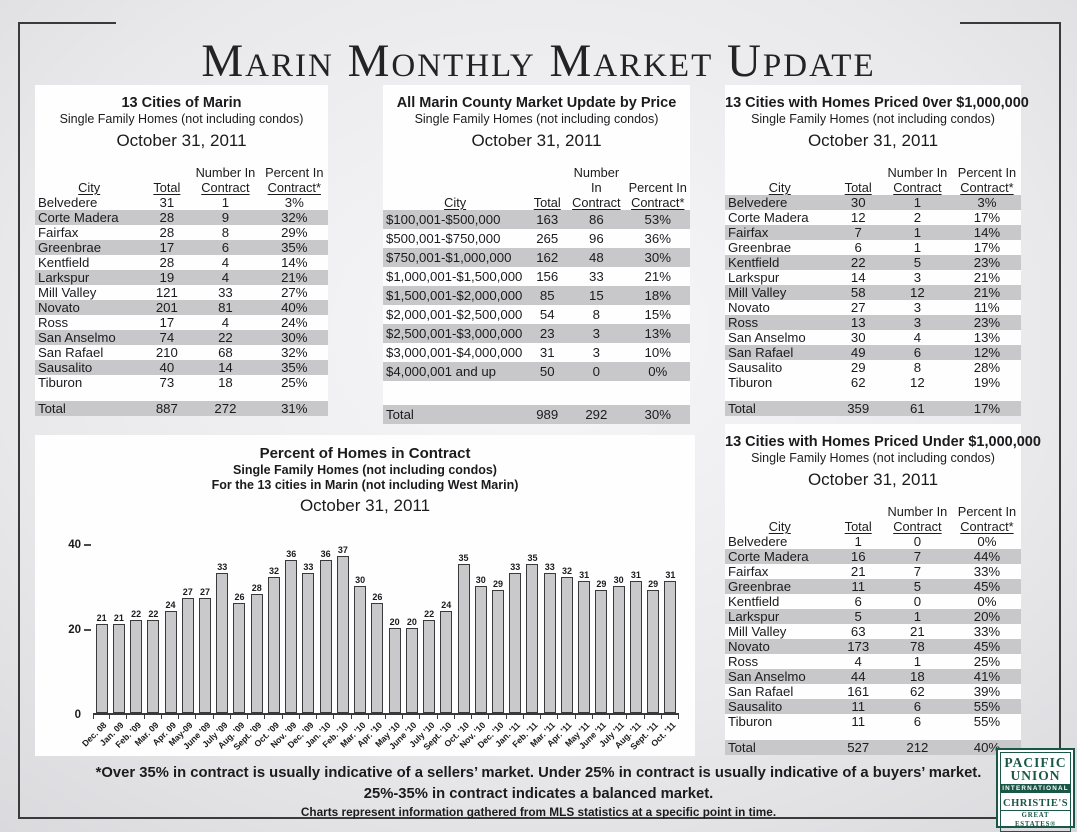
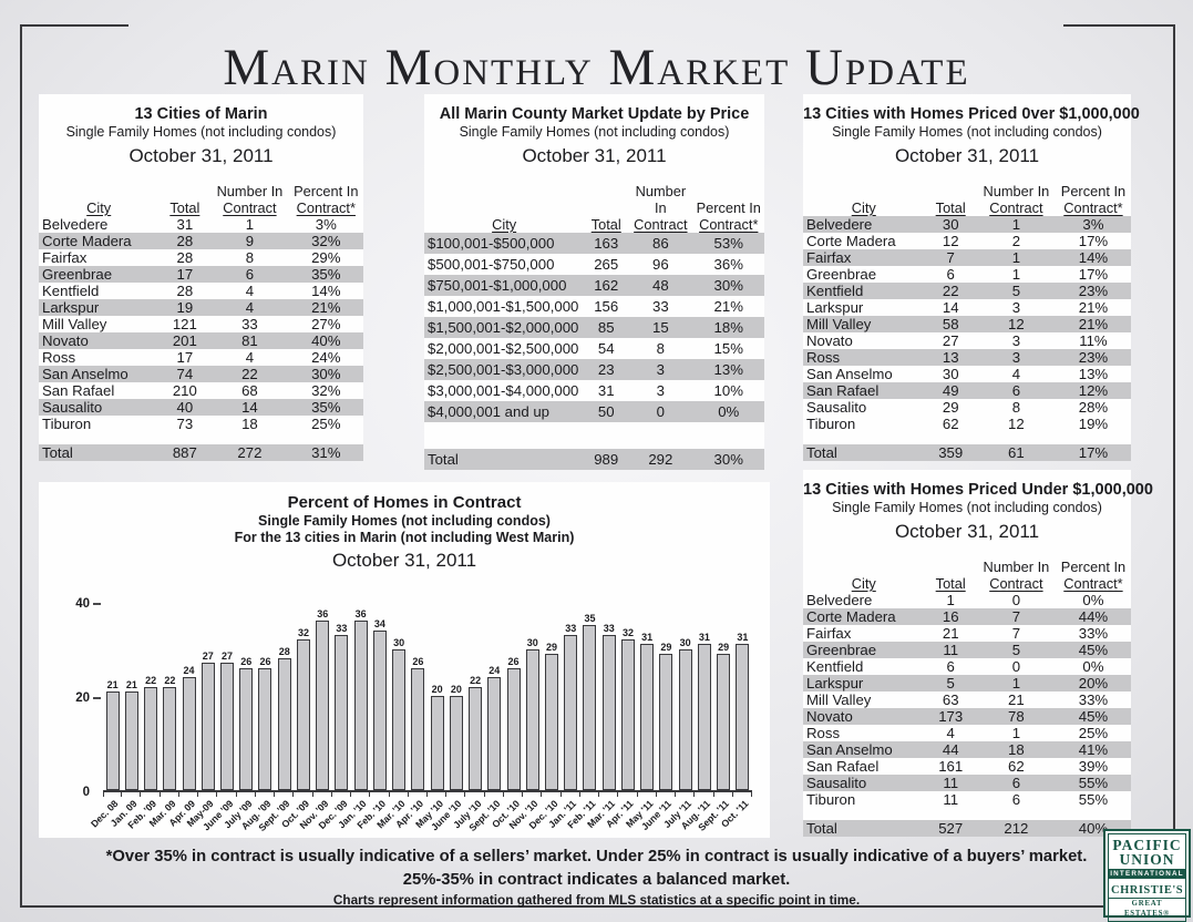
July '09: 33 -> 26
Feb. '10: 37 -> 34
Oct. '10: 35 -> 26
